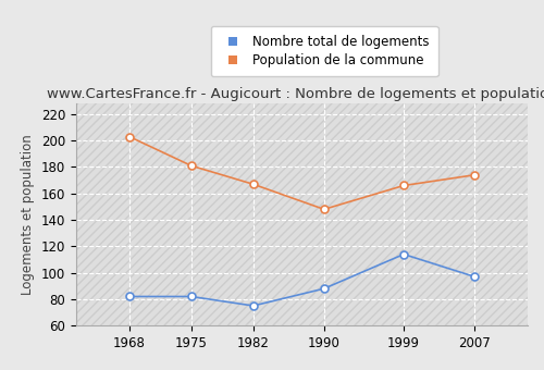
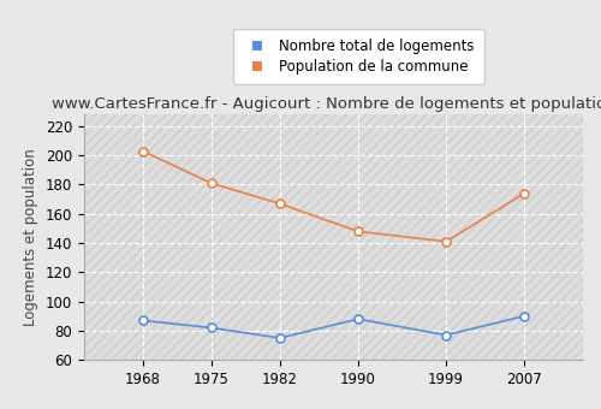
Nombre total de logements/1968: 82 -> 87
Nombre total de logements/1999: 114 -> 77
Population de la commune/1999: 166 -> 141
Nombre total de logements/2007: 97 -> 90
